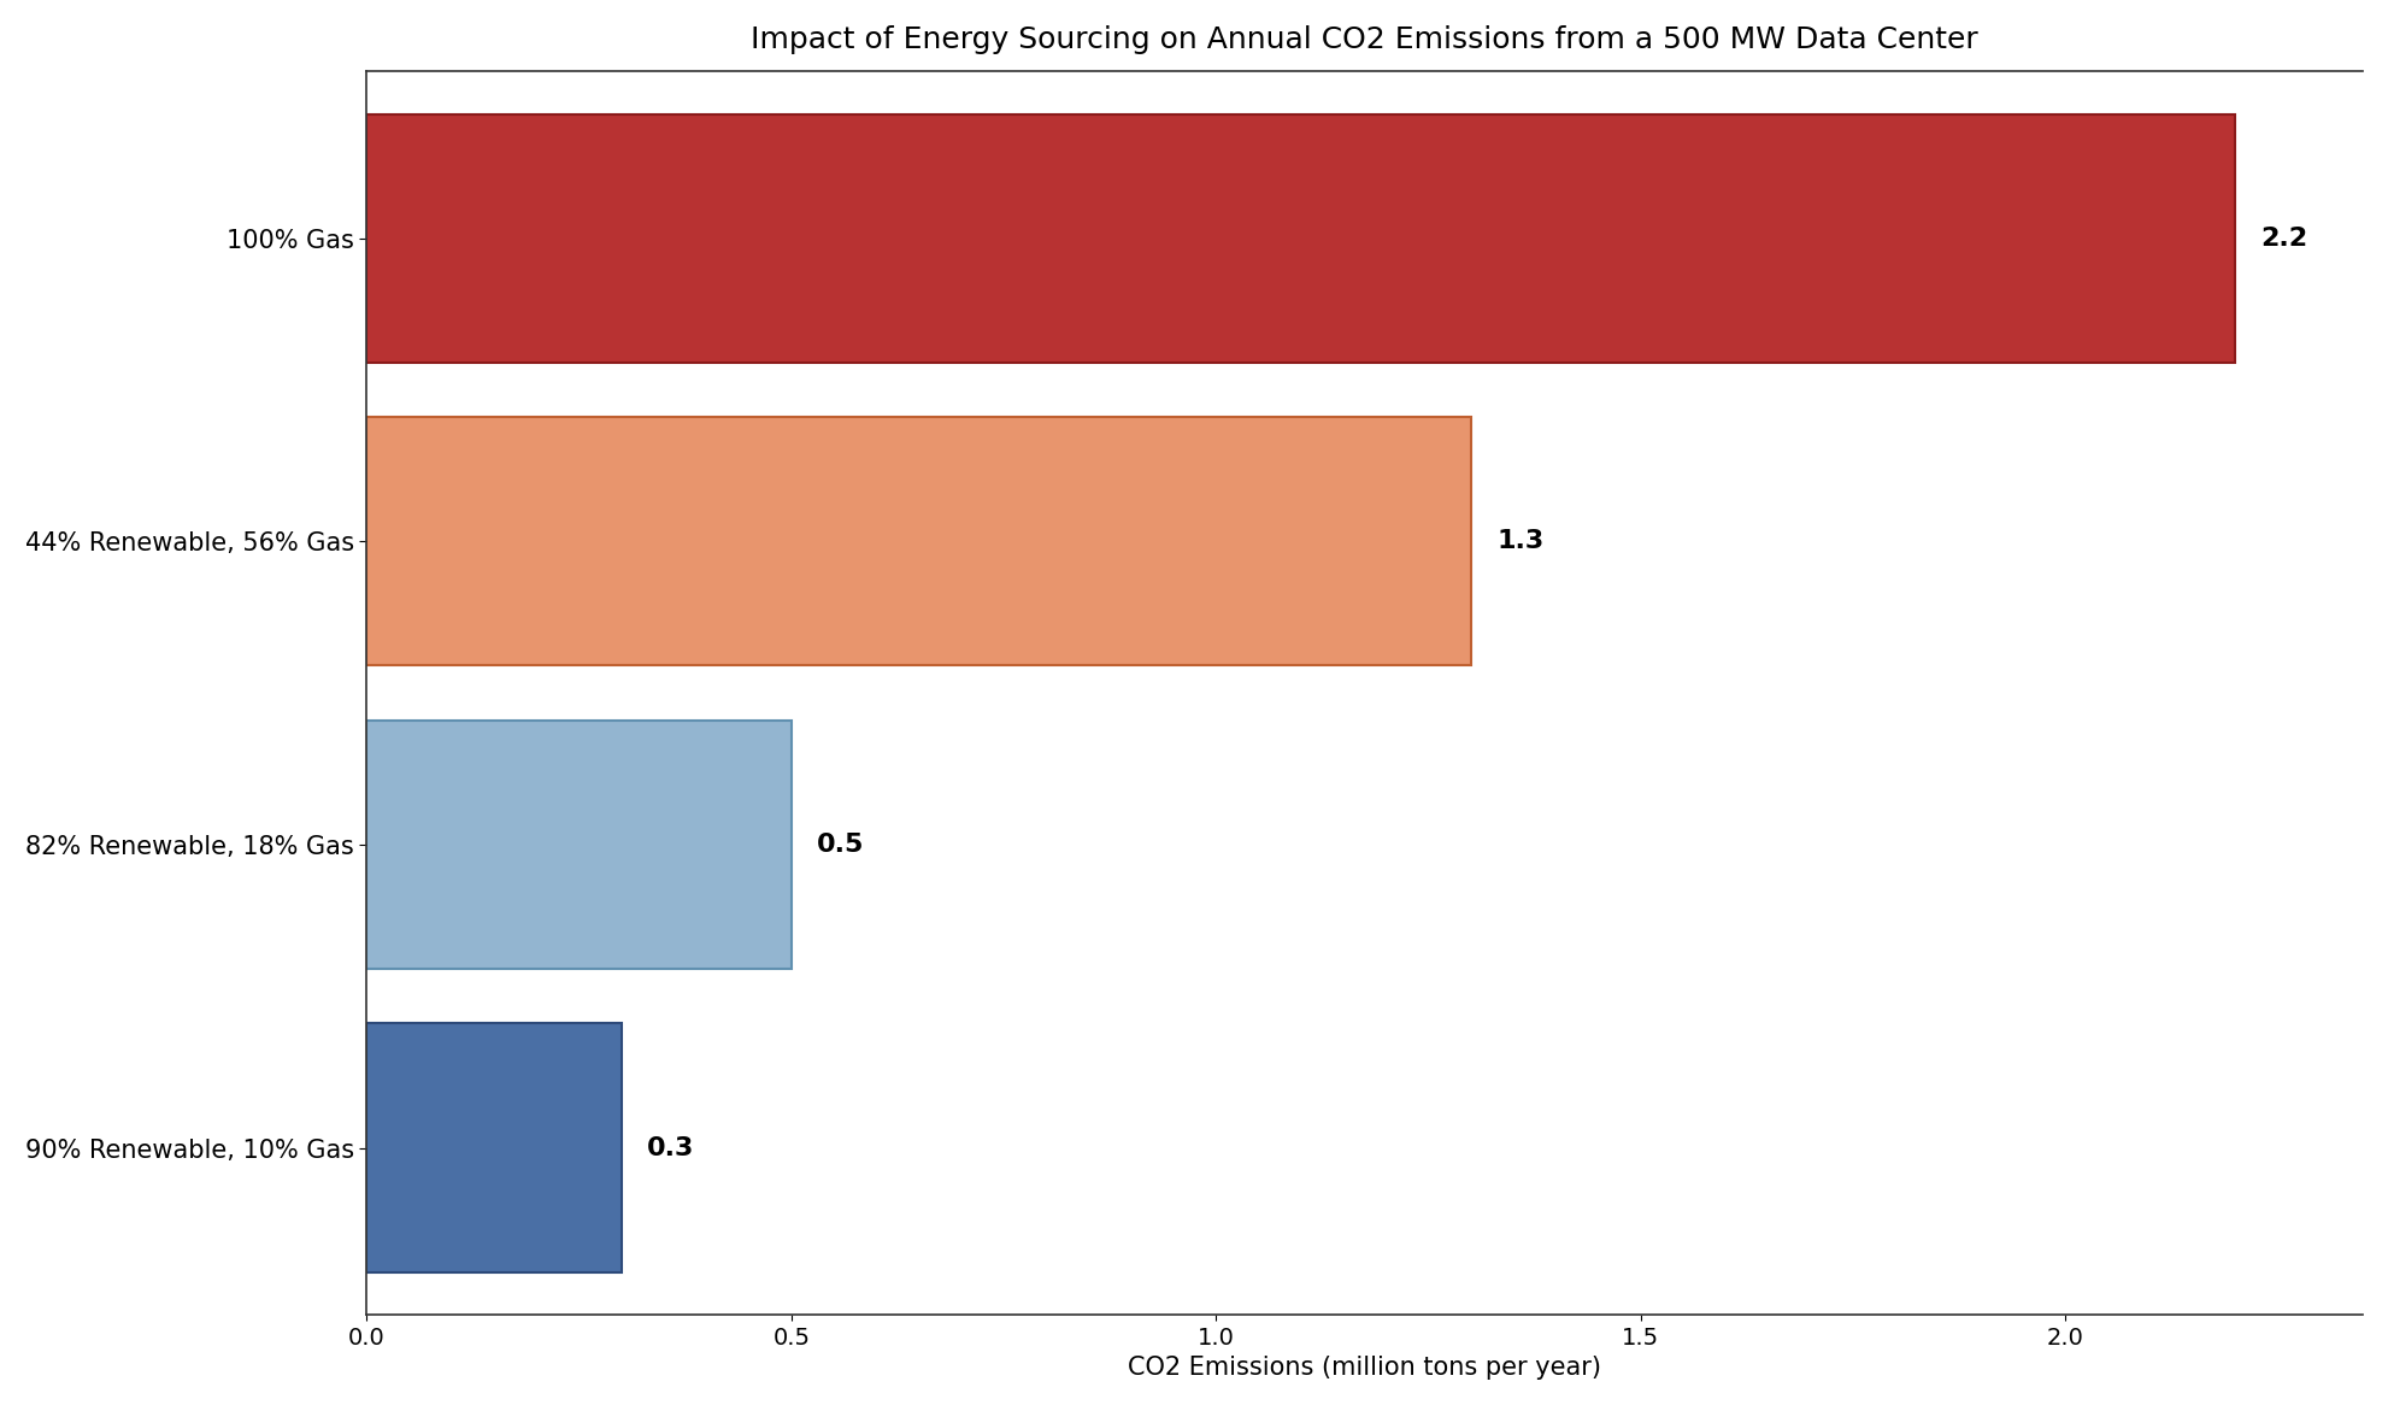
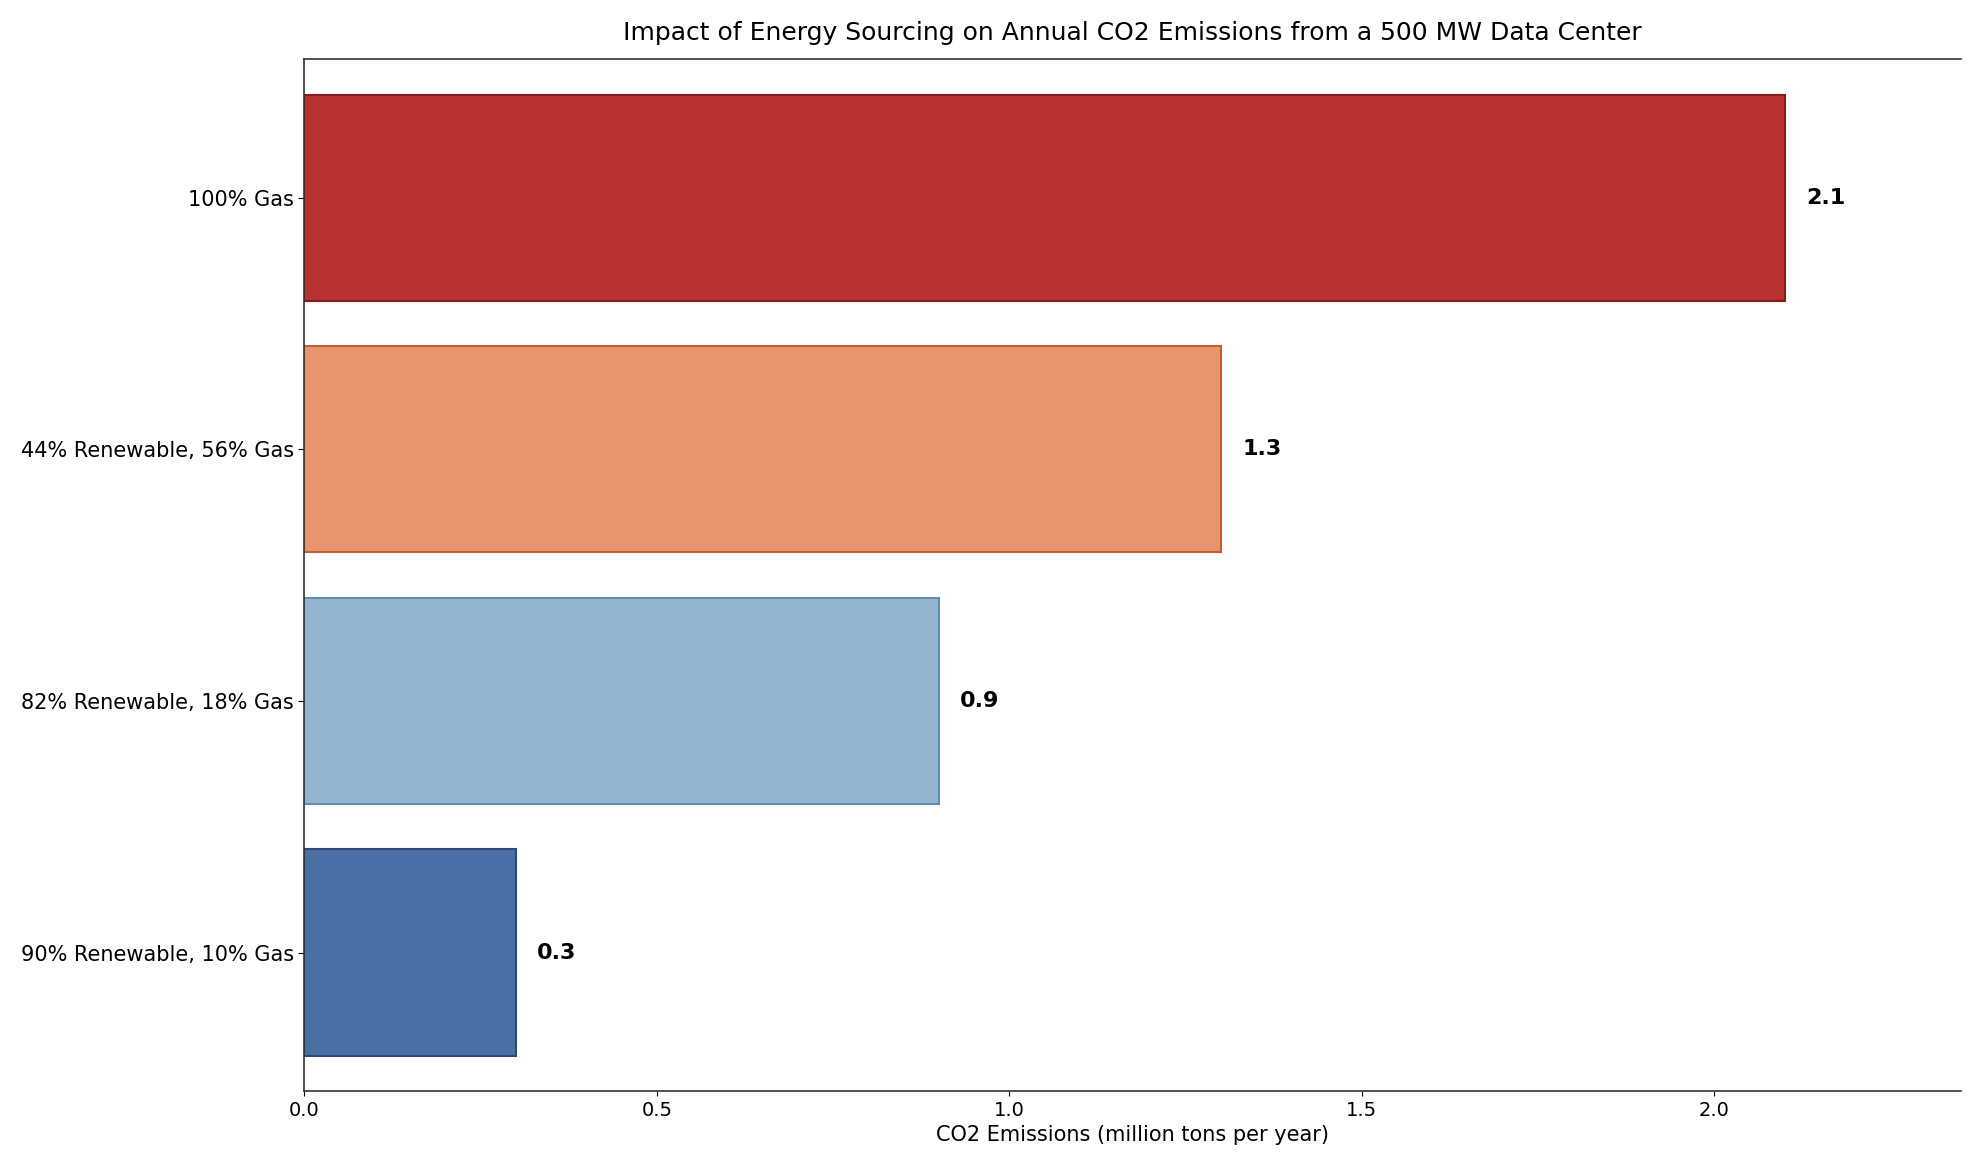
100% Gas: 2.2 -> 2.1
82% Renewable, 18% Gas: 0.5 -> 0.9
